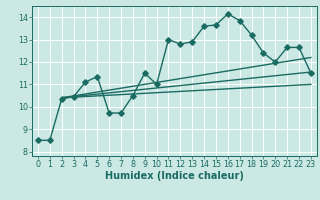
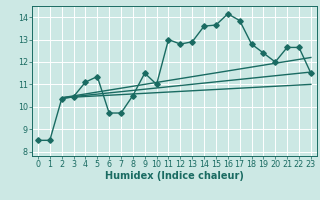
18: 13.20 -> 12.80
